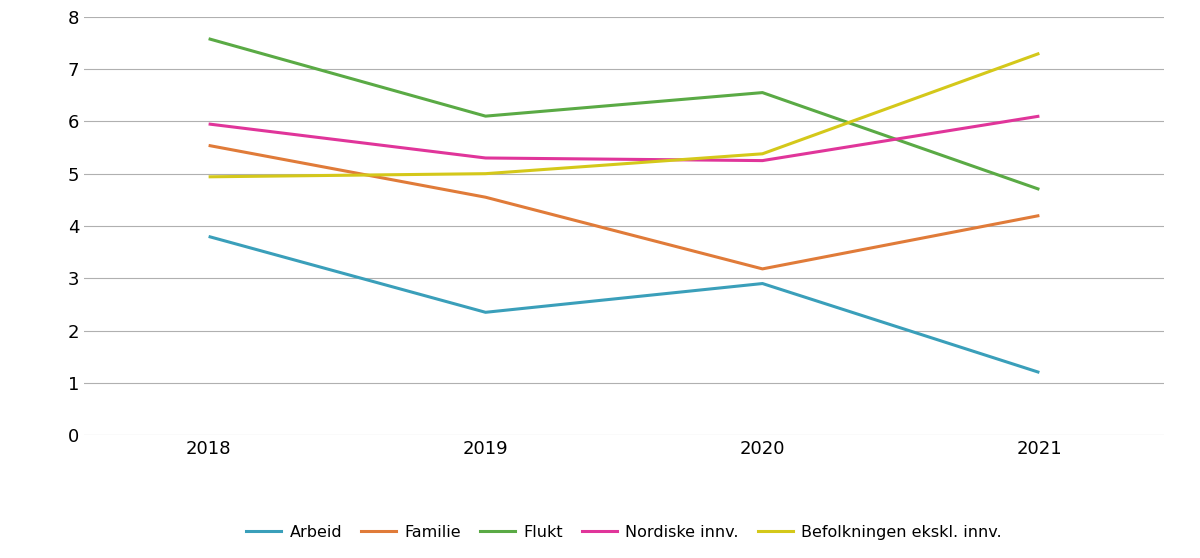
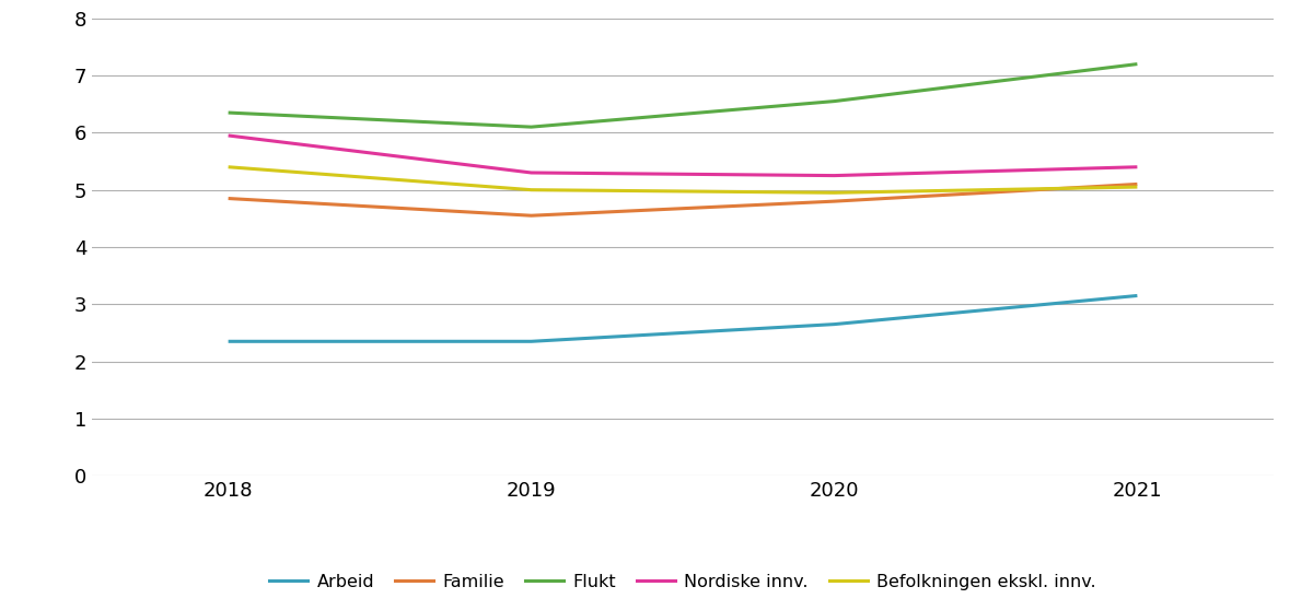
Arbeid/2018: 3.80 -> 2.35
Familie/2018: 5.54 -> 4.85
Flukt/2018: 7.58 -> 6.35
Befolkningen ekskl. innv./2018: 4.94 -> 5.40
Arbeid/2020: 2.90 -> 2.65
Familie/2020: 3.18 -> 4.80
Befolkningen ekskl. innv./2020: 5.38 -> 4.95
Arbeid/2021: 1.20 -> 3.15
Familie/2021: 4.20 -> 5.10
Flukt/2021: 4.70 -> 7.20
Nordiske innv./2021: 6.10 -> 5.40
Befolkningen ekskl. innv./2021: 7.30 -> 5.05
